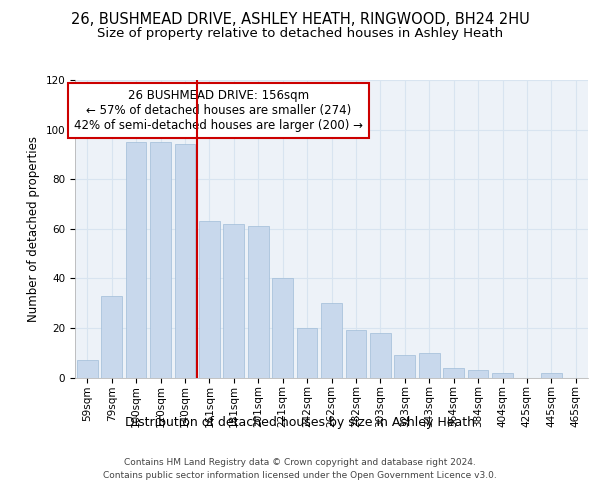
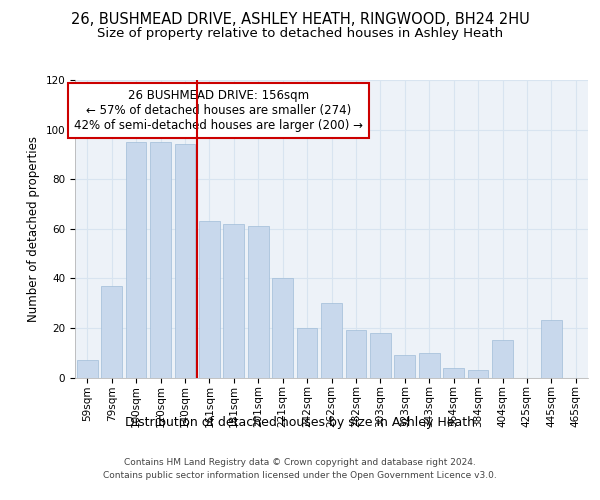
79sqm: 33 -> 37
404sqm: 2 -> 15
445sqm: 2 -> 23
